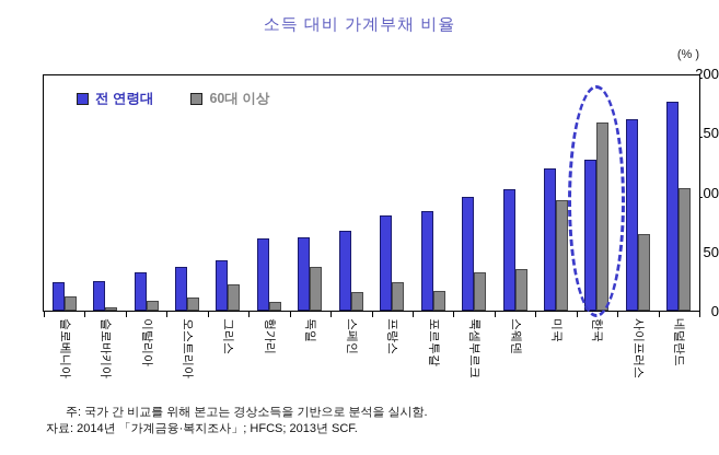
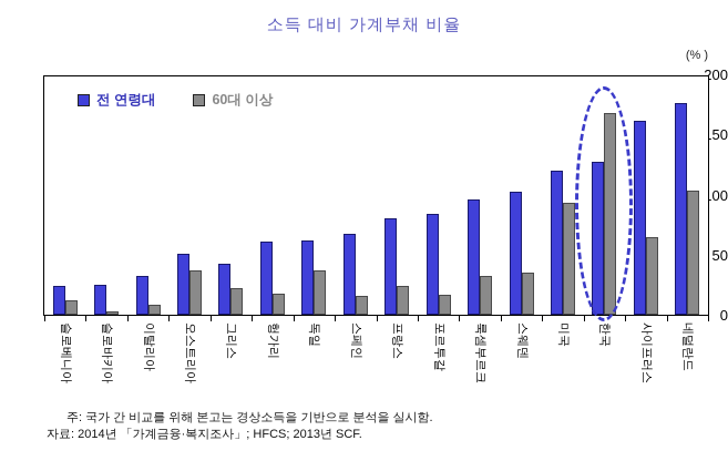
전 연령대/오스트리아: 37 -> 51
60대 이상/오스트리아: 11 -> 37
60대 이상/헝가리: 7 -> 18
60대 이상/한국: 160 -> 169
